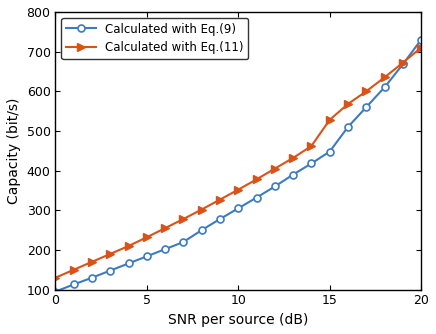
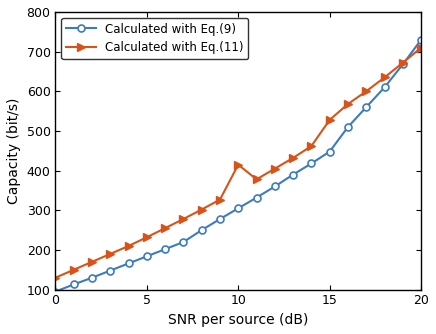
Calculated with Eq.(11)/10: 352 -> 415
